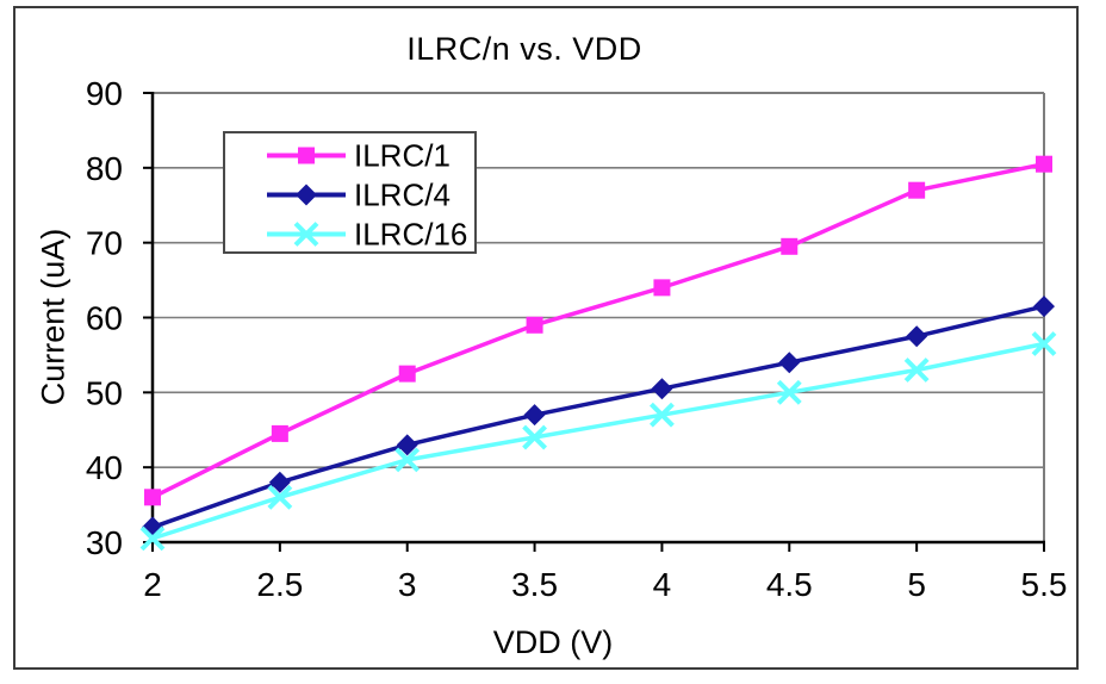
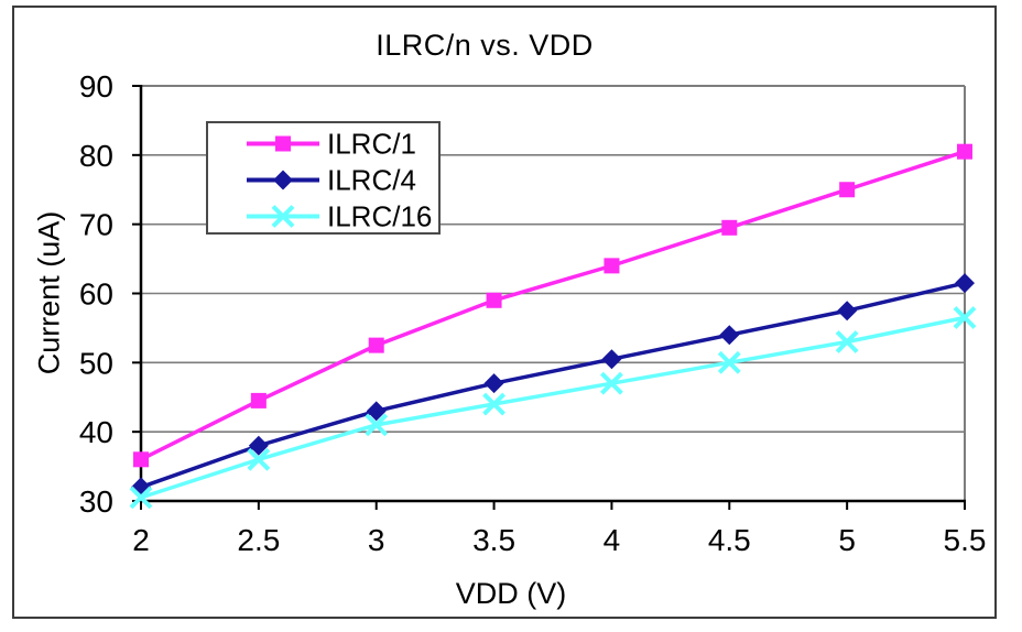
ILRC/1/5: 77 -> 75
